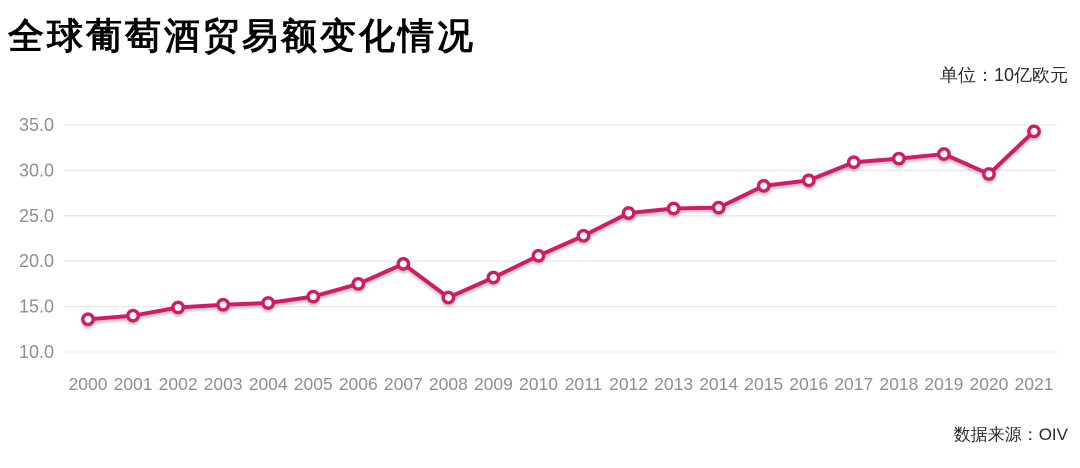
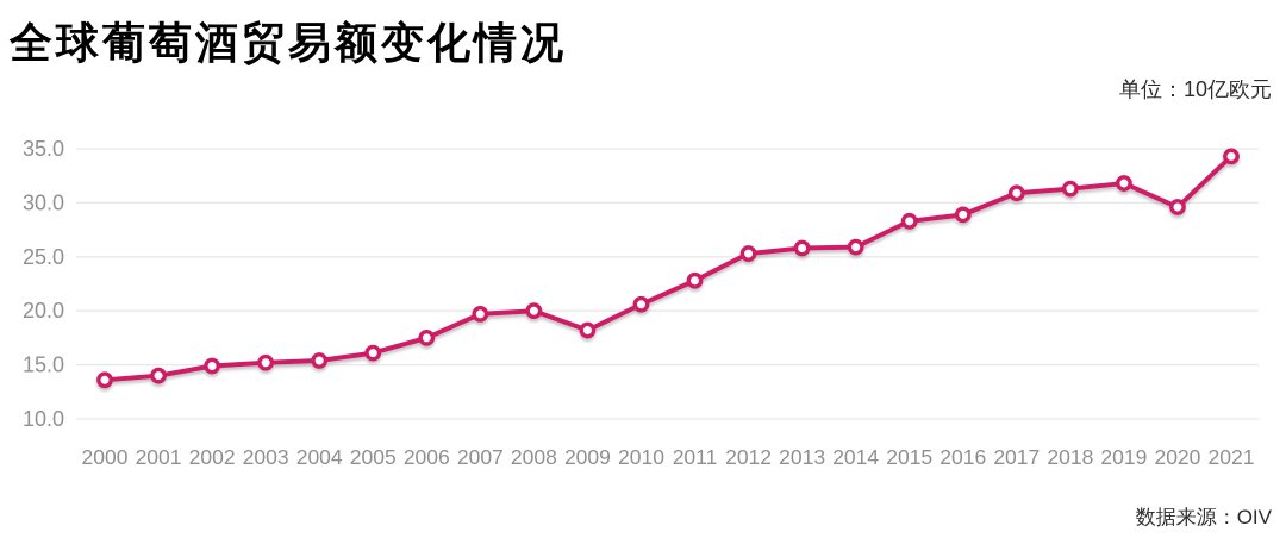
2008: 16 -> 20
